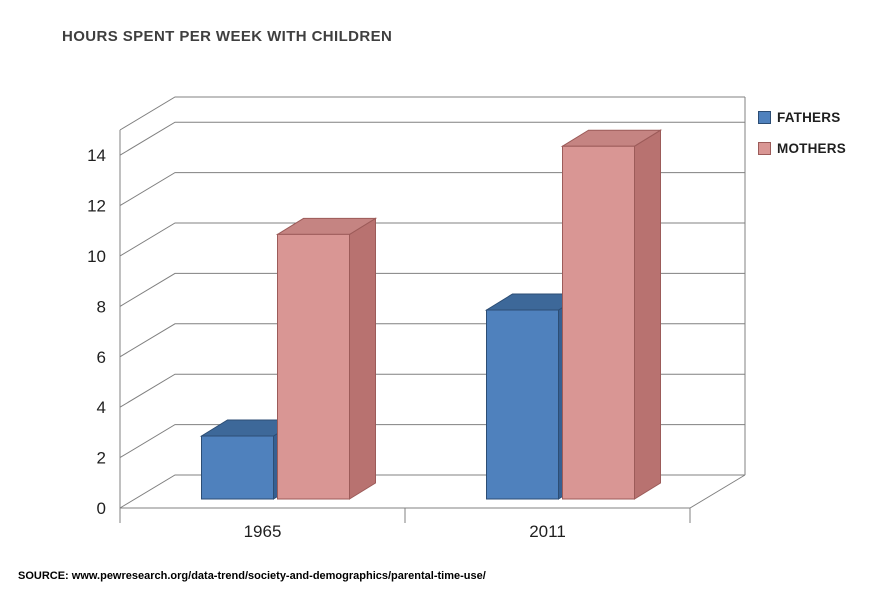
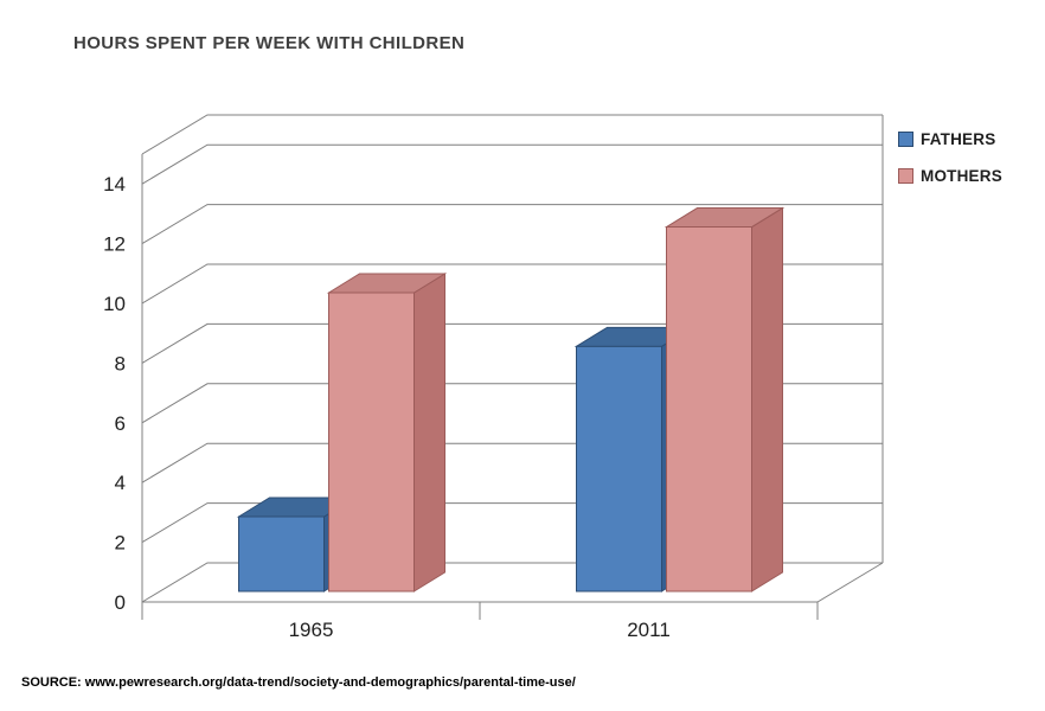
MOTHERS/1965: 10.5 -> 10.0
FATHERS/2011: 7.5 -> 8.2
MOTHERS/2011: 14.0 -> 12.2
